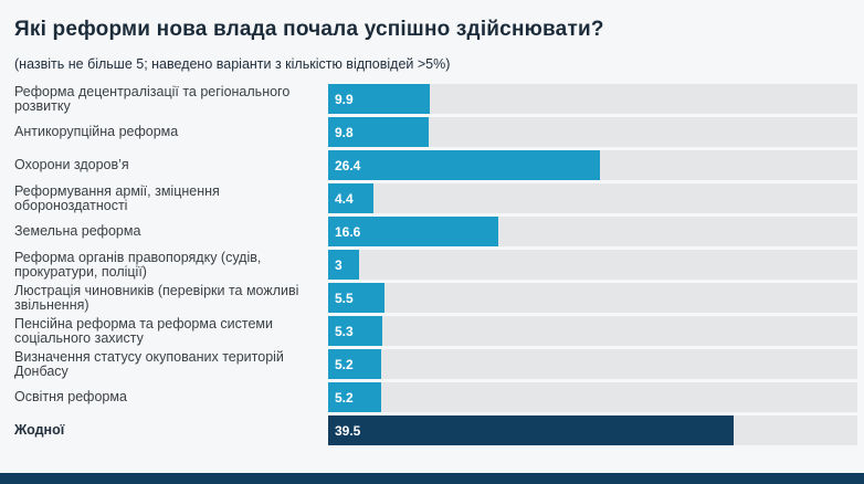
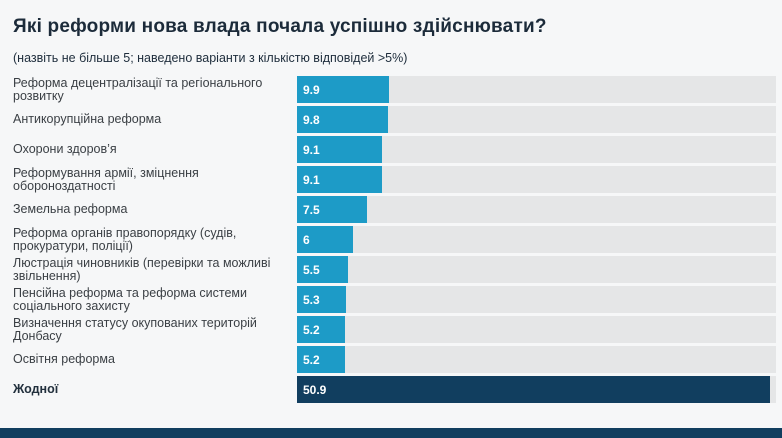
Охорони здоров’я: 26.4 -> 9.1
Реформування армії, зміцнення обороноздатності: 4.4 -> 9.1
Земельна реформа: 16.6 -> 7.5
Реформа органів правопорядку (судів, прокуратури, поліції): 3 -> 6
Жодної: 39.5 -> 50.9
